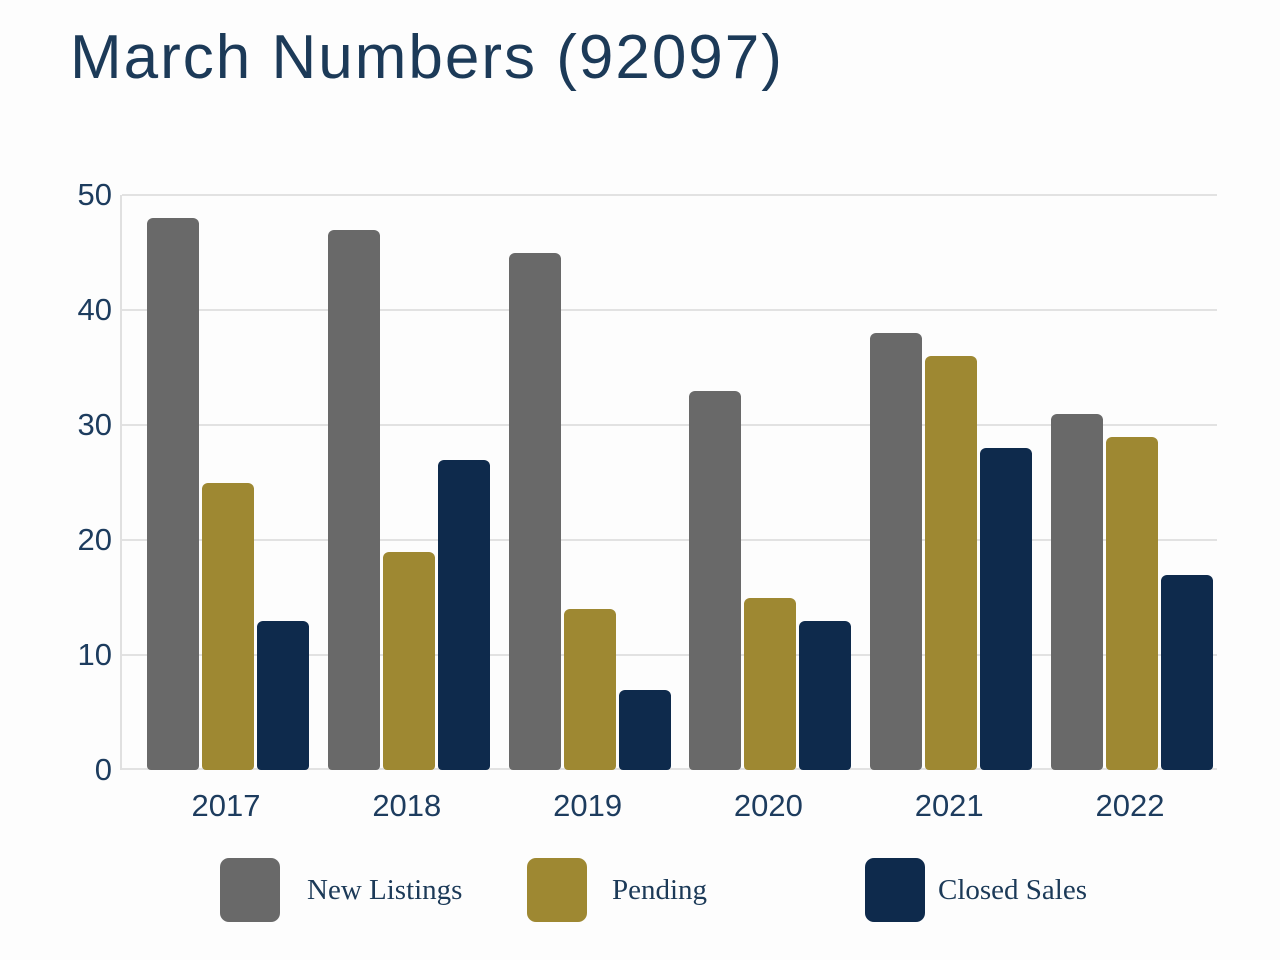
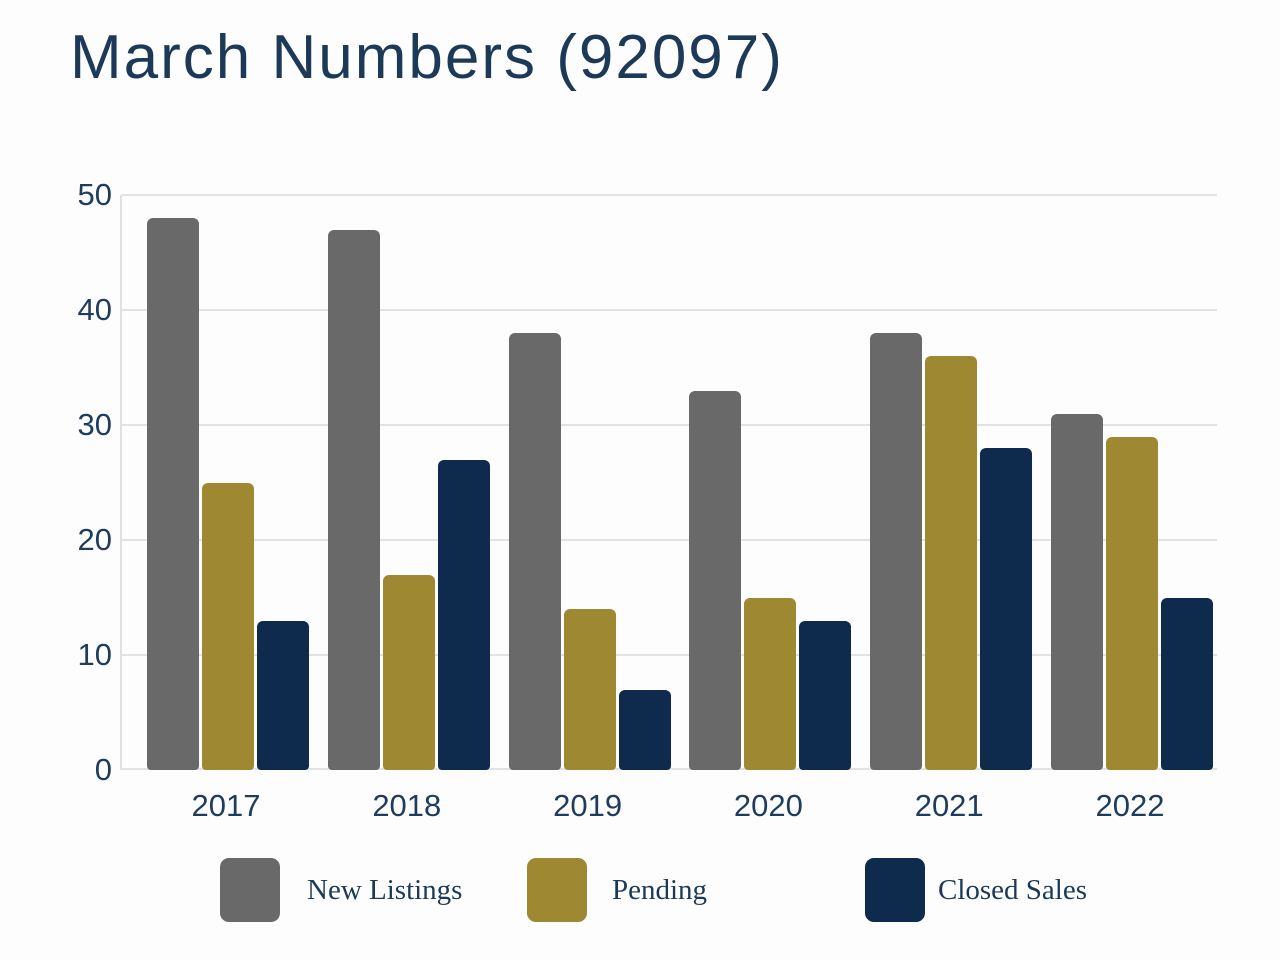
Pending/2018: 19 -> 17
New Listings/2019: 45 -> 38
Closed Sales/2022: 17 -> 15
